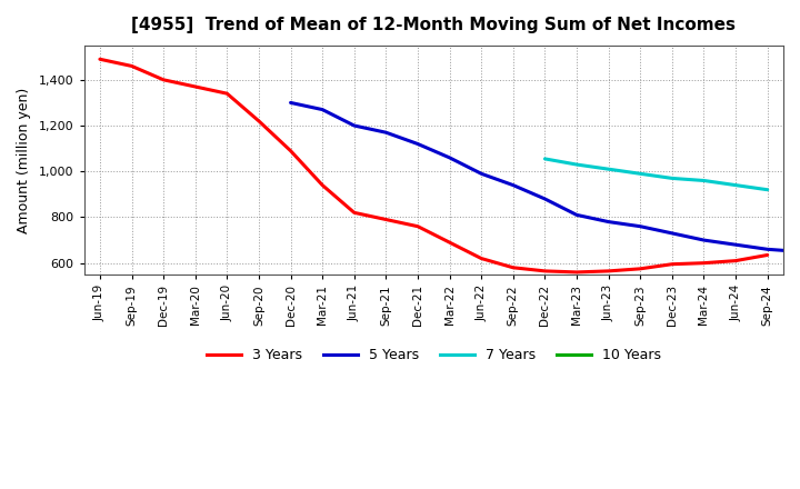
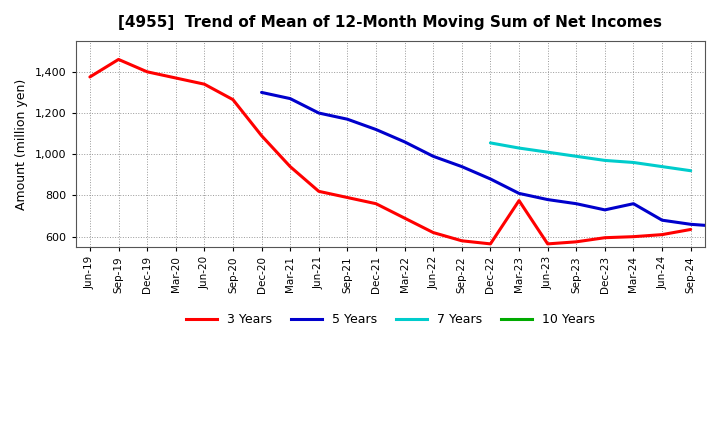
3 Years/Jun-19: 1,490 -> 1,375
3 Years/Sep-20: 1,220 -> 1,265
3 Years/Mar-23: 560 -> 775
5 Years/Mar-24: 700 -> 760
